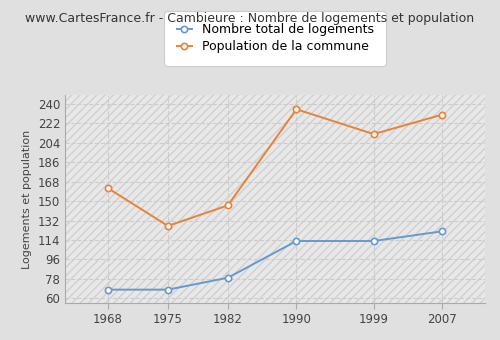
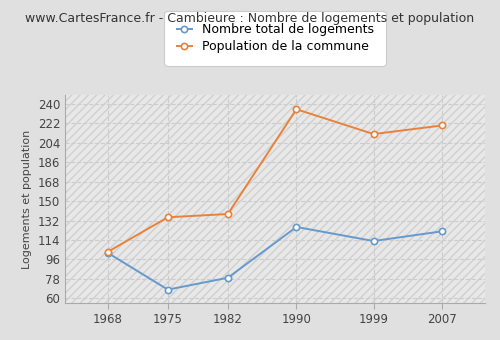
Nombre total de logements/1968: 68 -> 102
Population de la commune/1968: 162 -> 103
Population de la commune/1975: 127 -> 135
Population de la commune/1982: 146 -> 138
Nombre total de logements/1990: 113 -> 126
Population de la commune/2007: 230 -> 220
